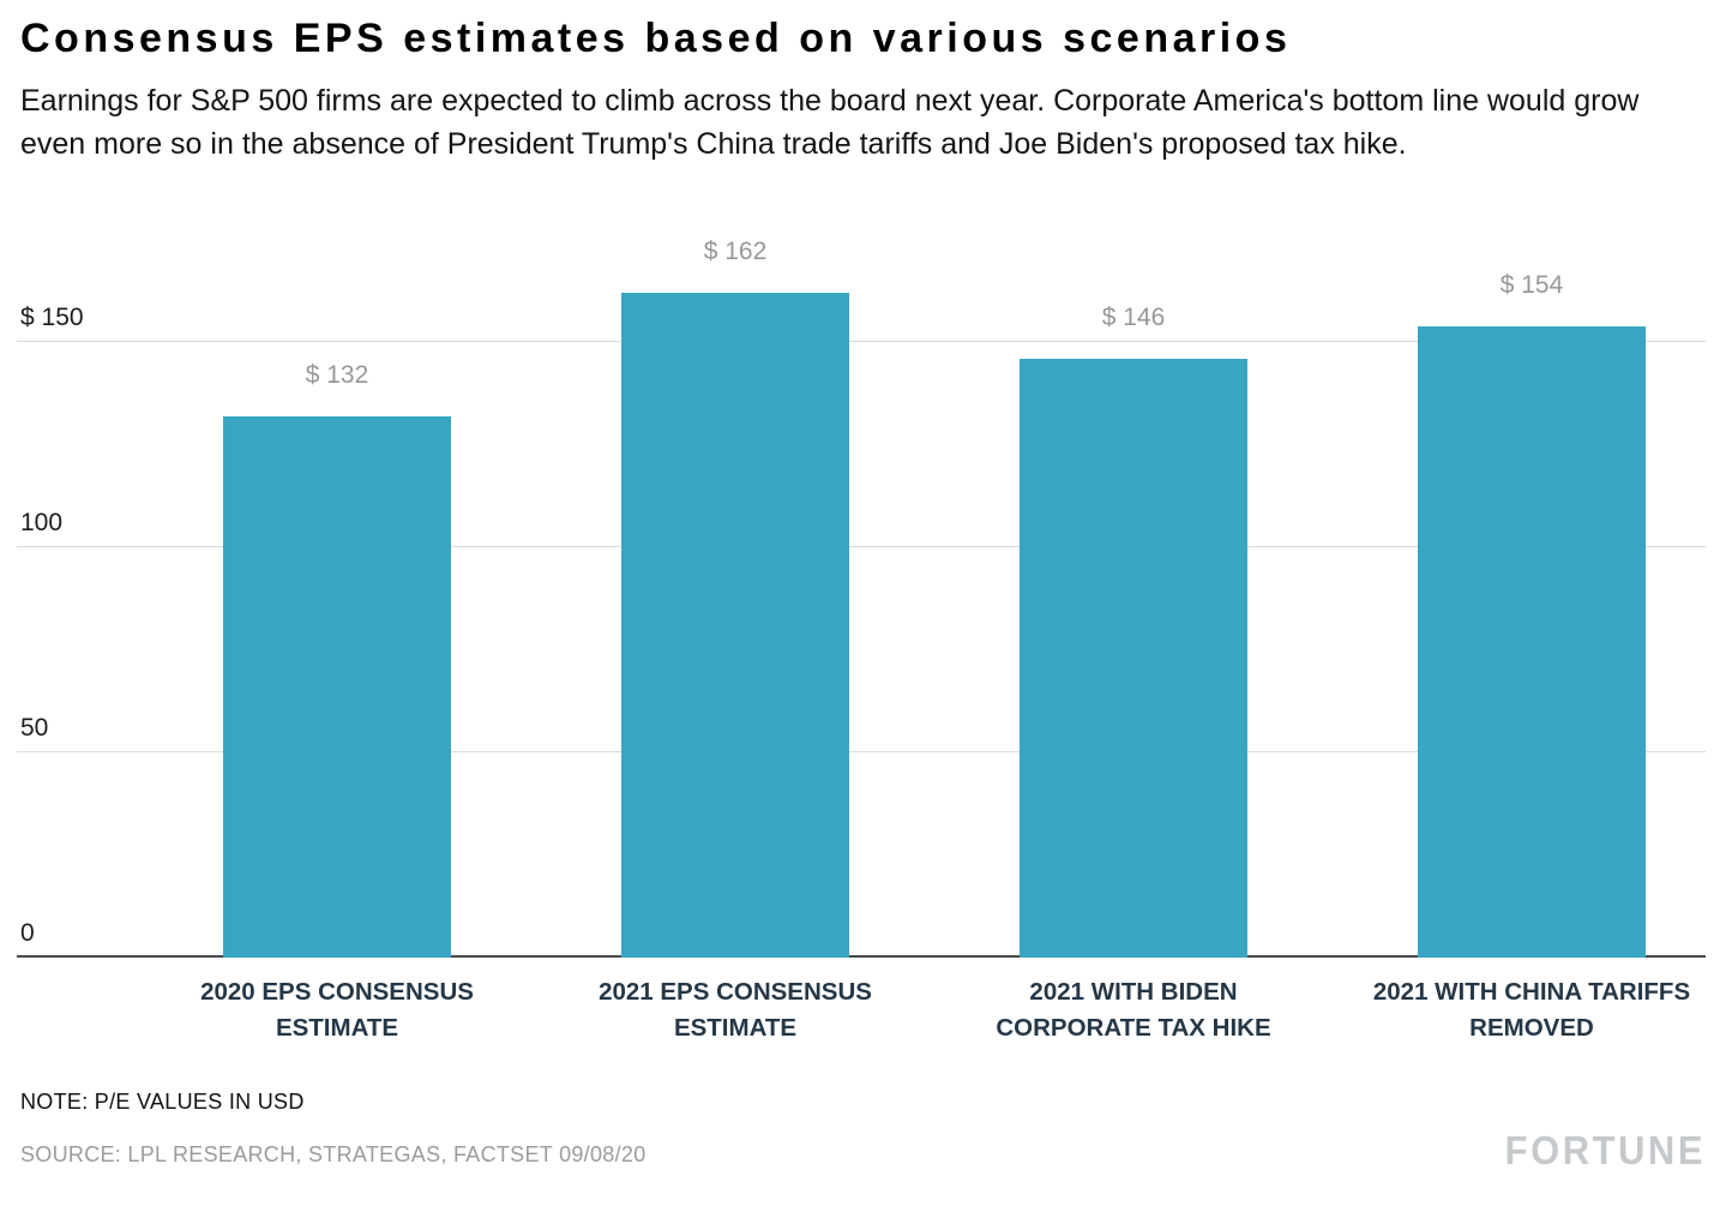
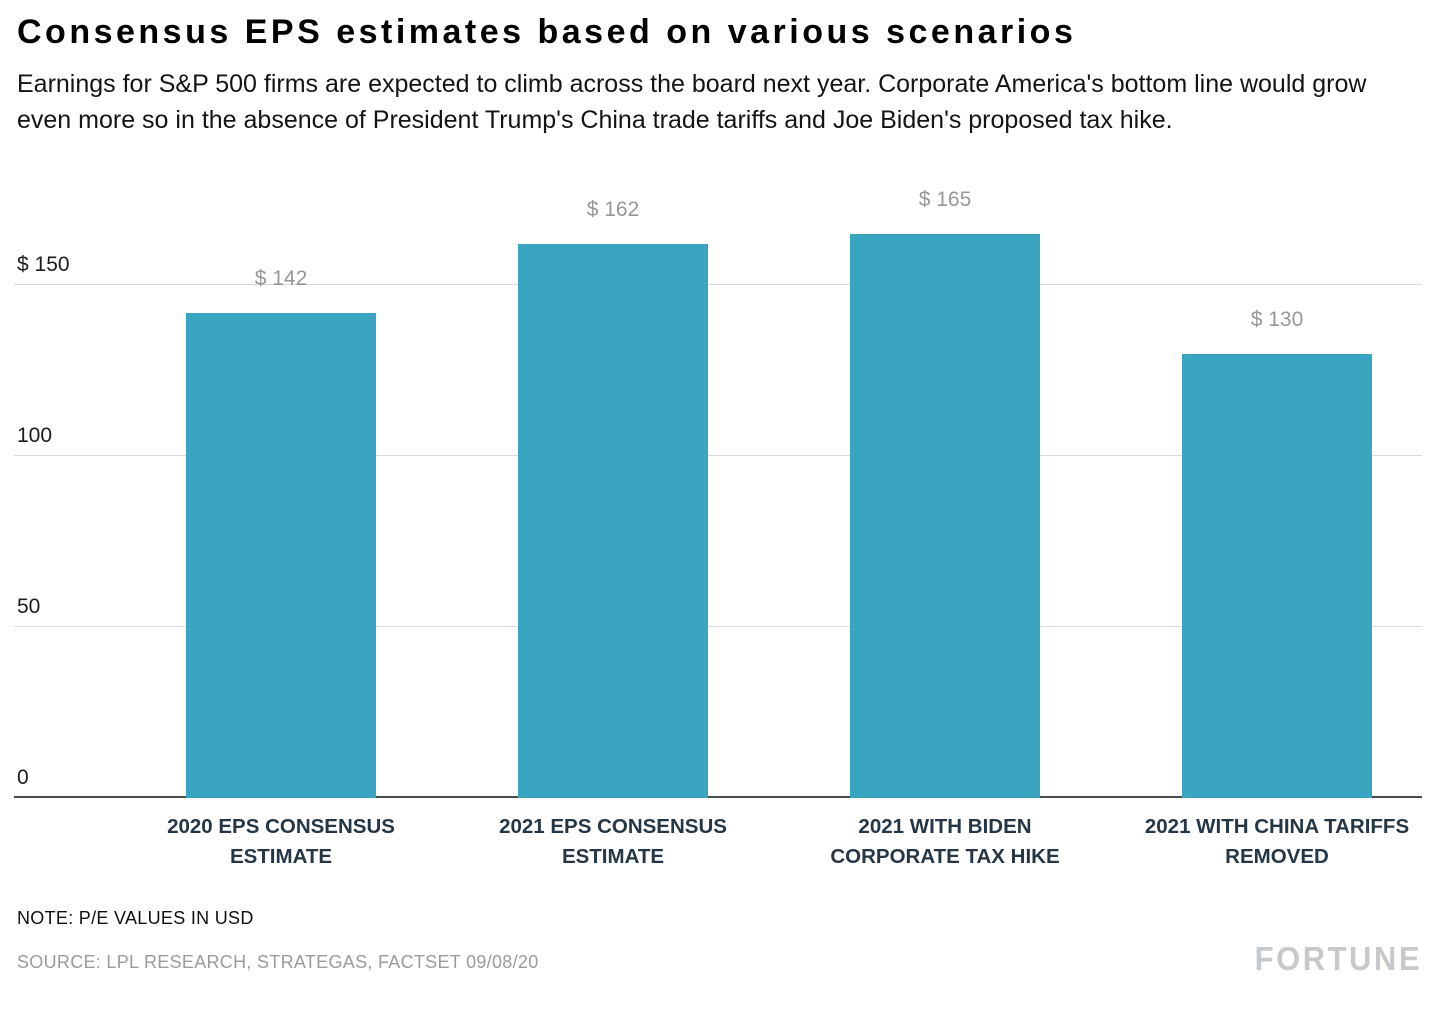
2020 EPS CONSENSUS ESTIMATE: 132 -> 142
2021 WITH BIDEN CORPORATE TAX HIKE: 146 -> 165
2021 WITH CHINA TARIFFS REMOVED: 154 -> 130
